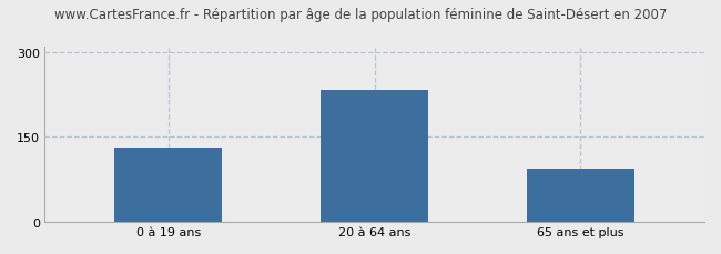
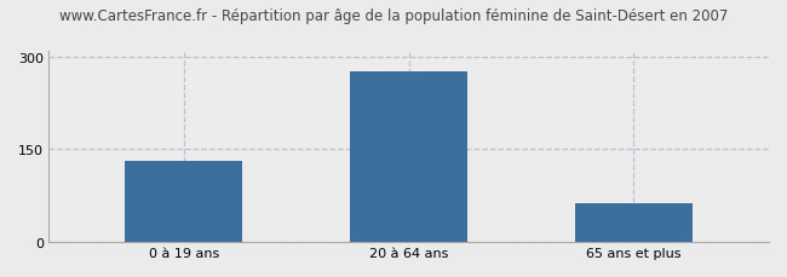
20 à 64 ans: 232 -> 275
65 ans et plus: 94 -> 62
